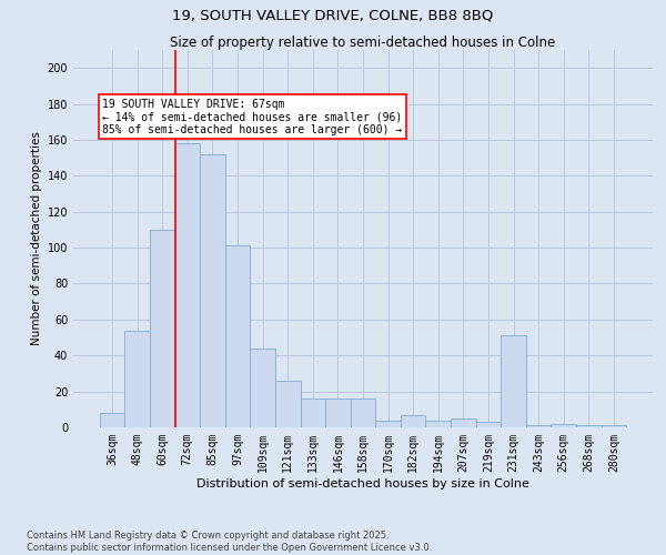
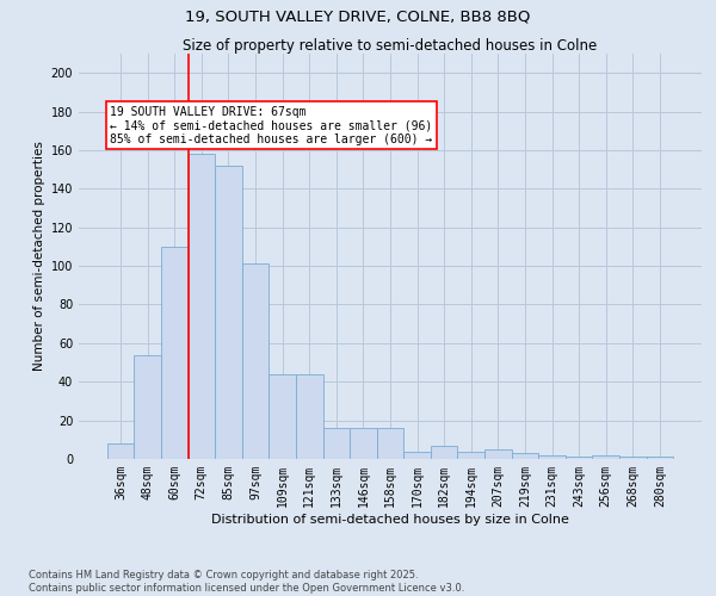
121sqm: 26 -> 44
231sqm: 51 -> 2
